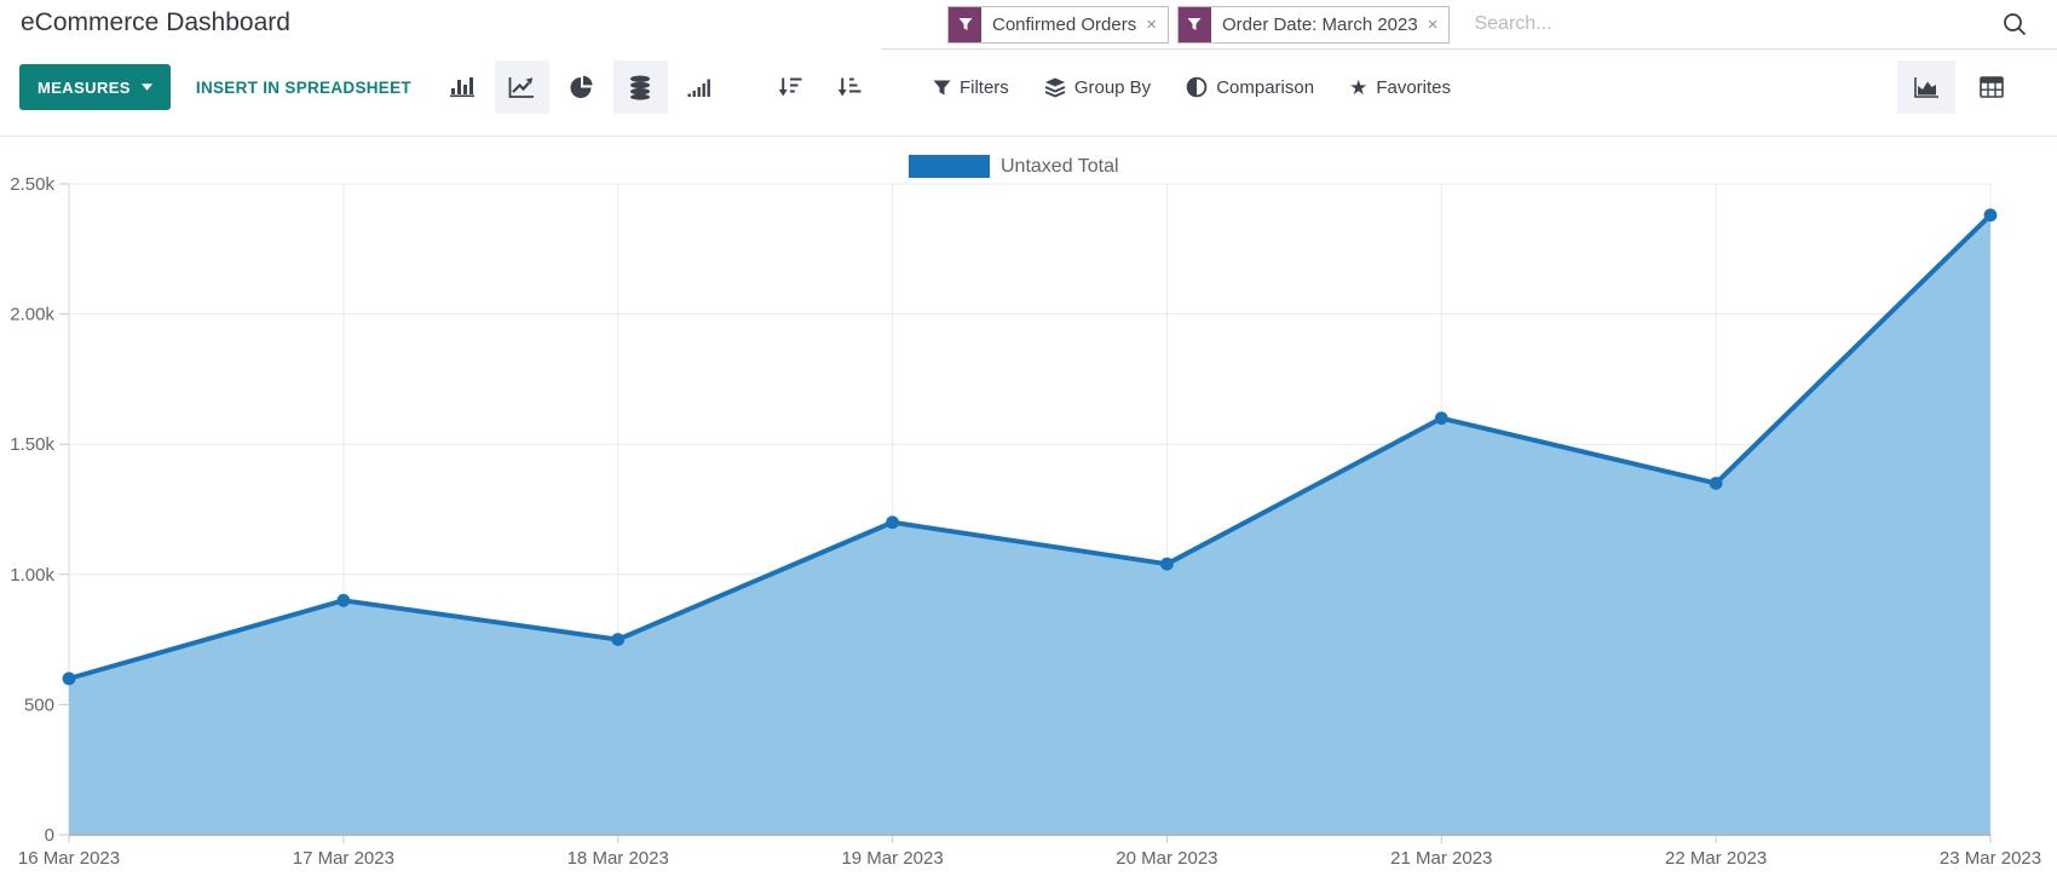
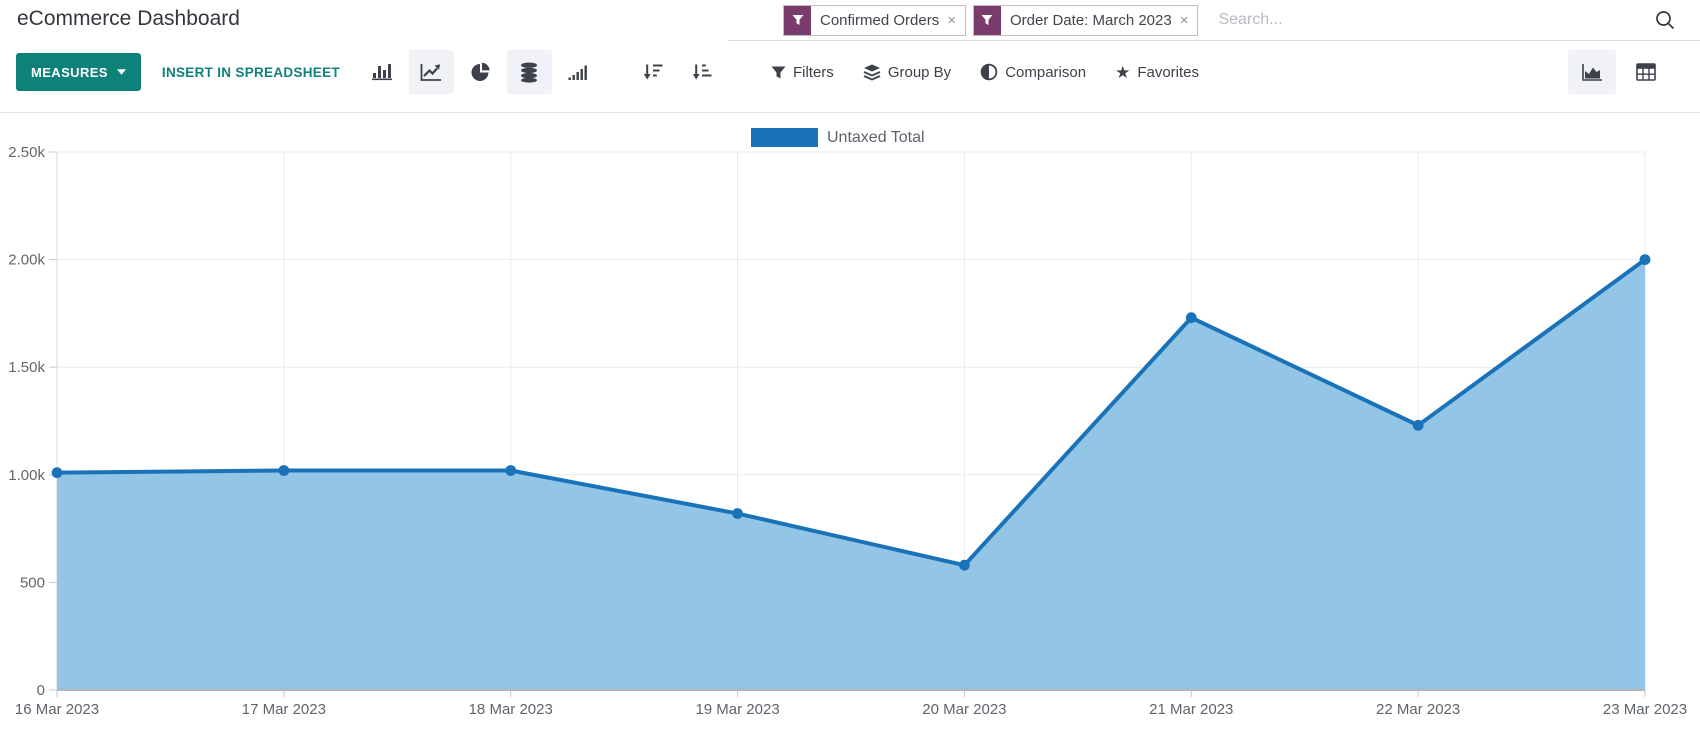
16 Mar 2023: 0.60k -> 1.01k
17 Mar 2023: 0.90k -> 1.02k
18 Mar 2023: 0.75k -> 1.02k
19 Mar 2023: 1.20k -> 0.82k
20 Mar 2023: 1.04k -> 0.58k
21 Mar 2023: 1.60k -> 1.73k
22 Mar 2023: 1.35k -> 1.23k
23 Mar 2023: 2.38k -> 2.00k
